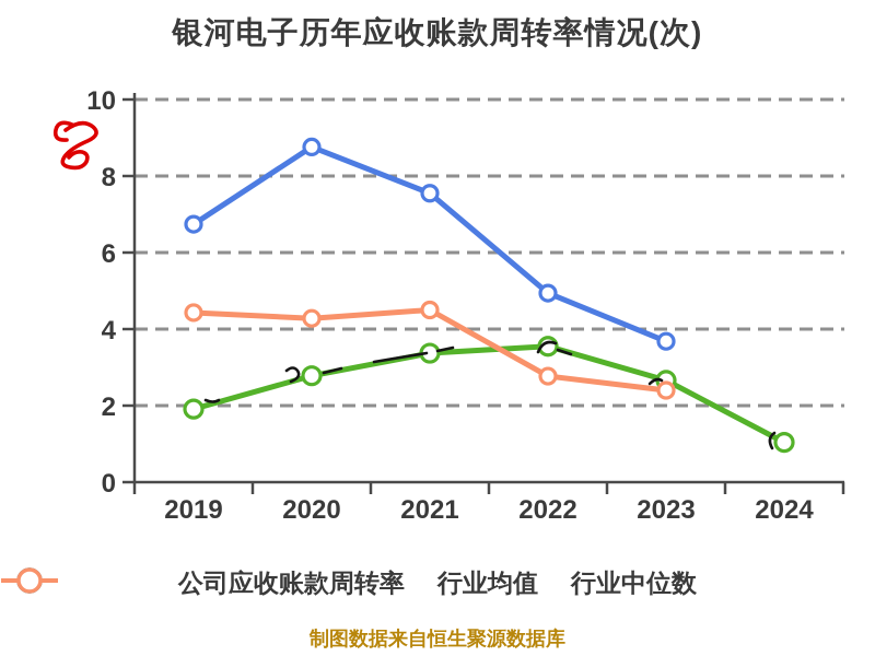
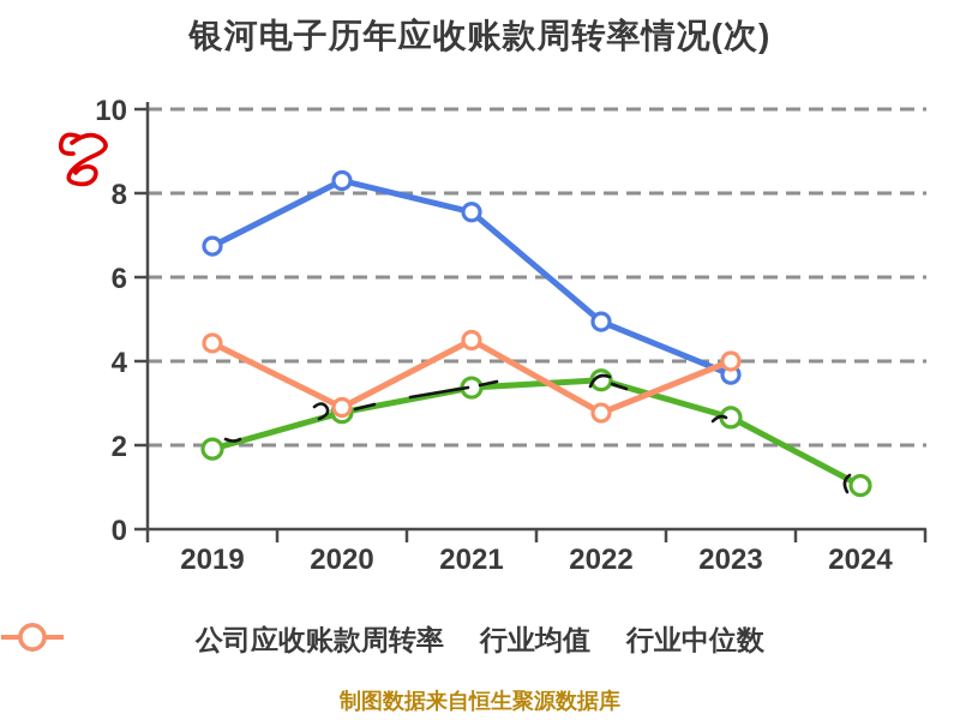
行业均值/2020: 8.8 -> 8.3
行业中位数/2020: 4.3 -> 2.9
行业中位数/2023: 2.4 -> 4.0
